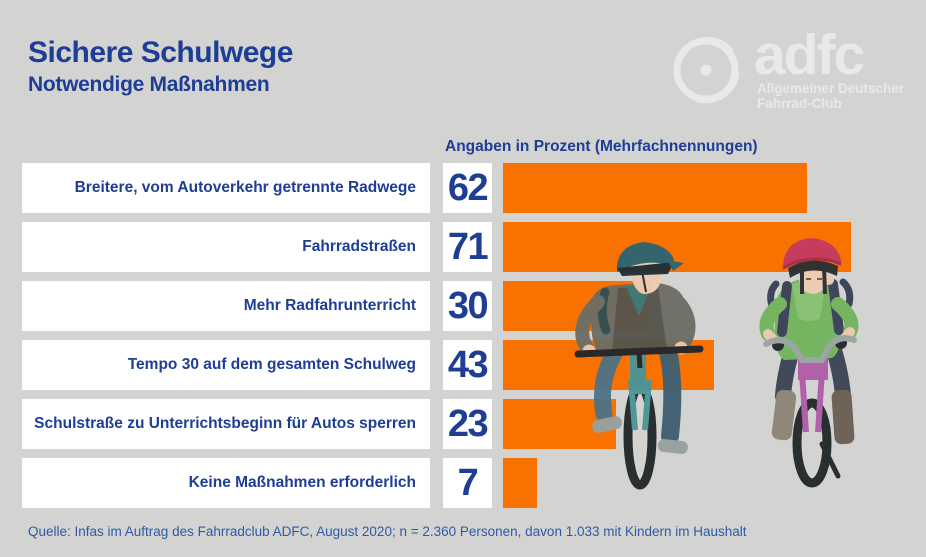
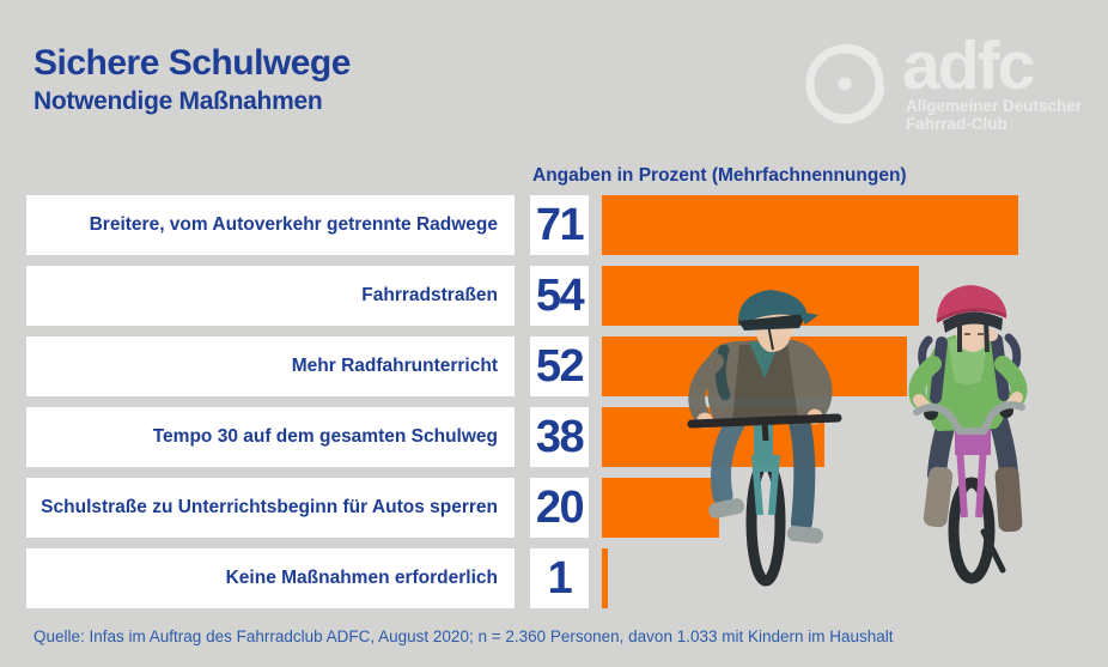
Breitere, vom Autoverkehr getrennte Radwege: 62 -> 71
Fahrradstraßen: 71 -> 54
Mehr Radfahrunterricht: 30 -> 52
Tempo 30 auf dem gesamten Schulweg: 43 -> 38
Schulstraße zu Unterrichtsbeginn für Autos sperren: 23 -> 20
Keine Maßnahmen erforderlich: 7 -> 1
